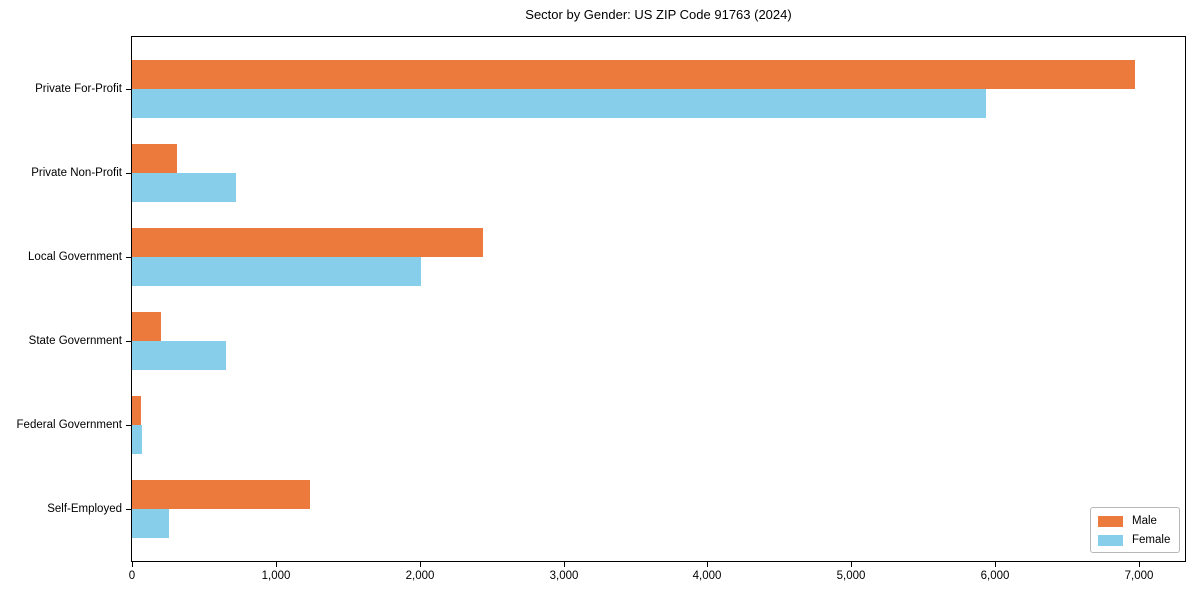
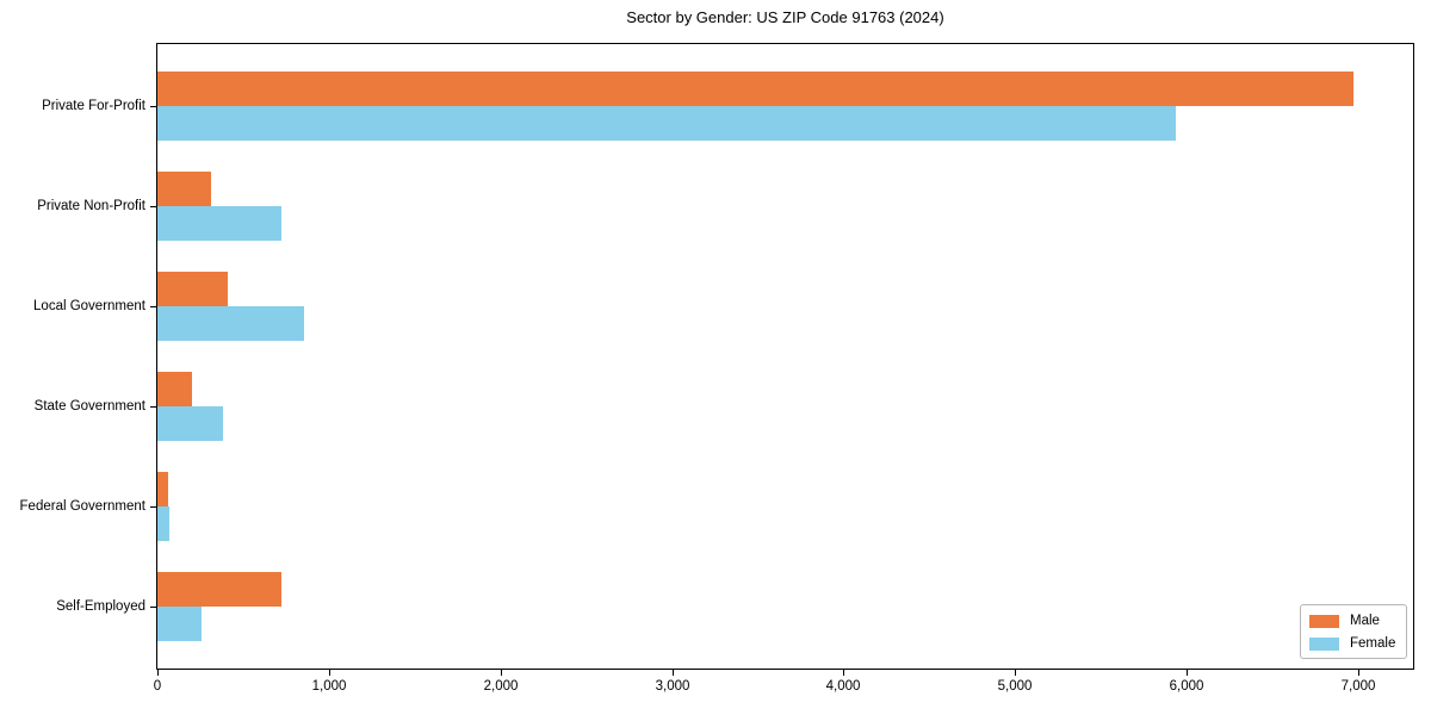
Male/Local Government: 2440 -> 410
Female/Local Government: 2010 -> 860
Female/State Government: 650 -> 380
Male/Self-Employed: 1240 -> 720
